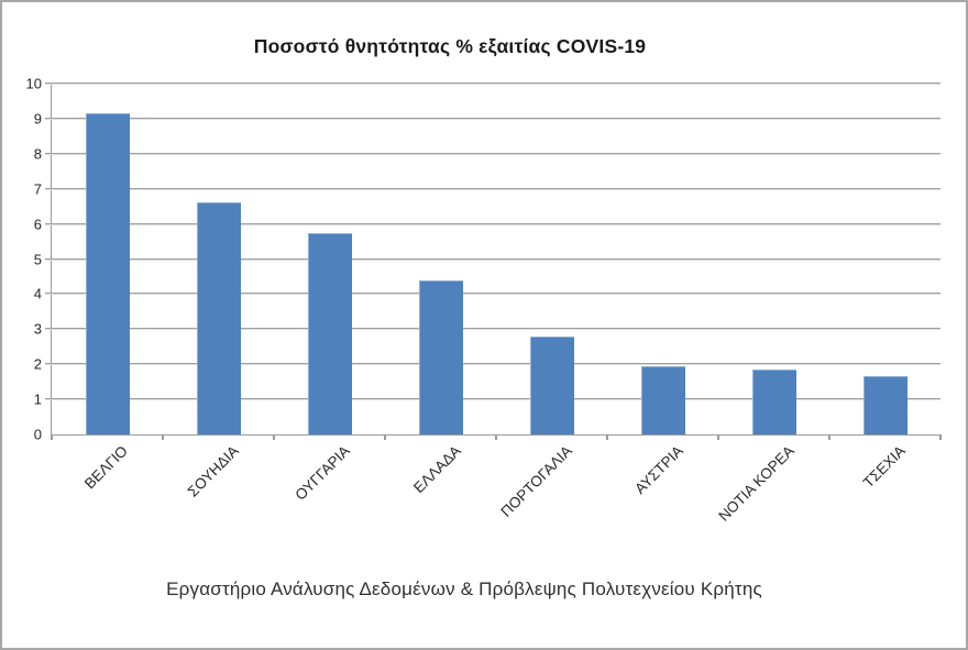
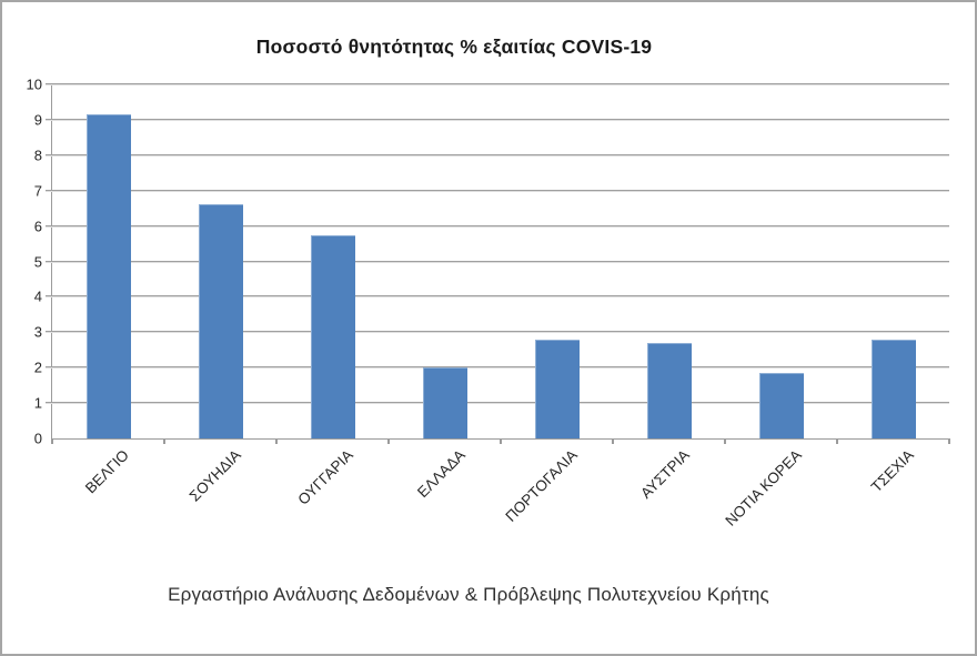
ΕΛΛΑΔΑ: 4.4 -> 2.0
ΑΥΣΤΡΙΑ: 1.9 -> 2.7
ΤΣΕΧΙΑ: 1.6 -> 2.8
